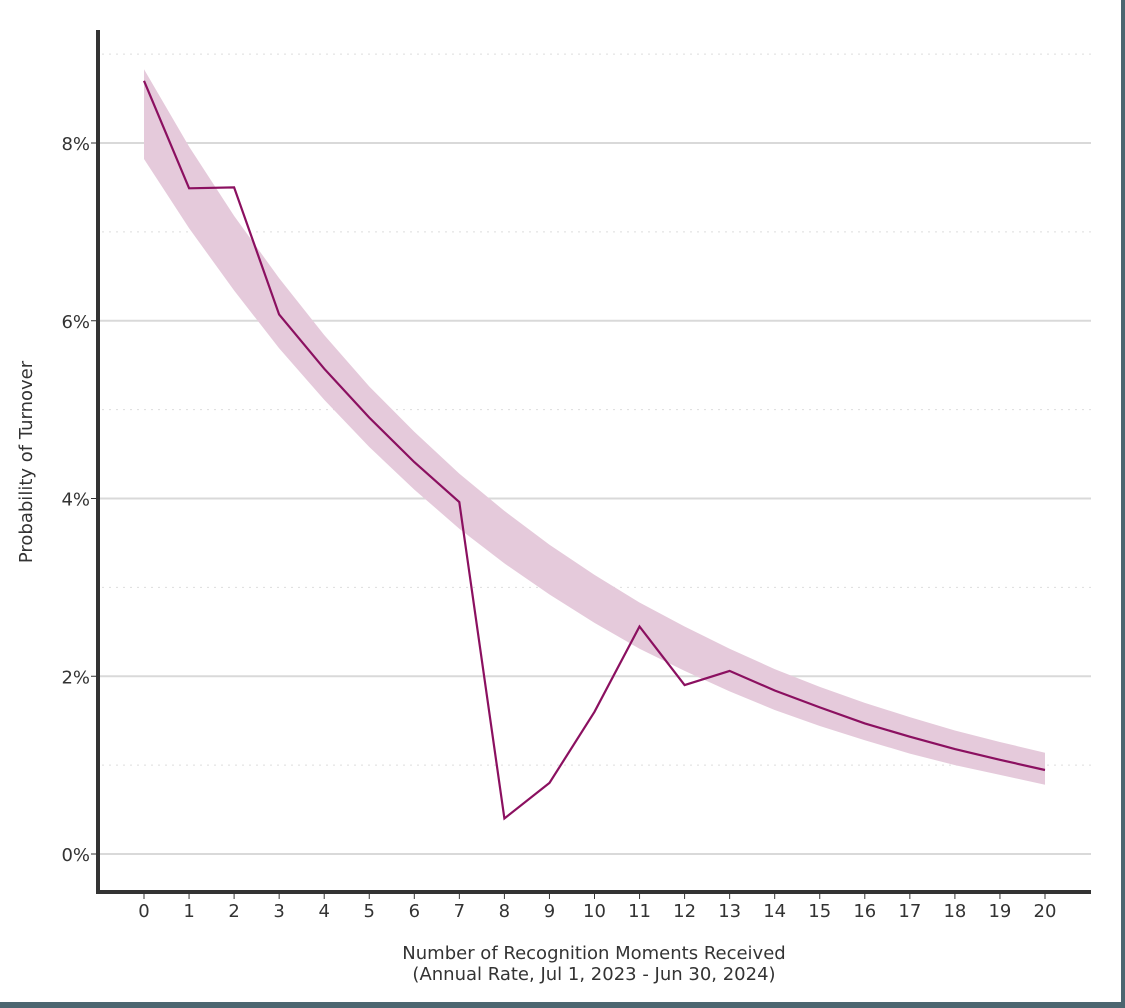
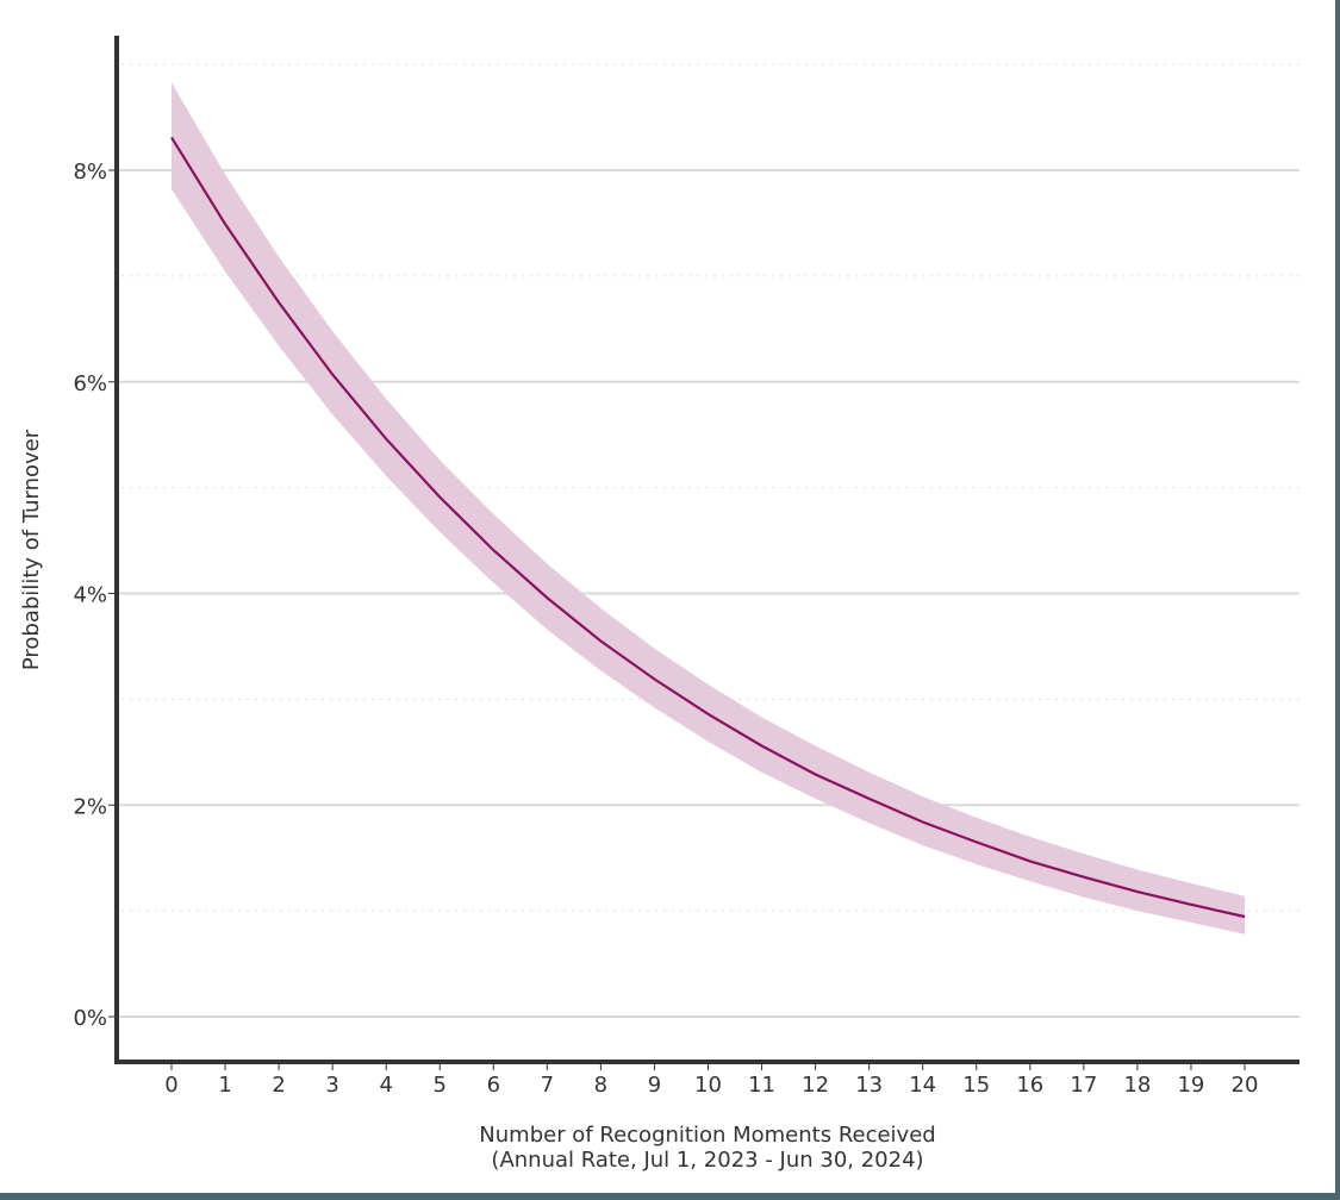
0: 8.7% -> 8.3%
2: 7.5% -> 6.8%
8: 0.4% -> 3.5%
9: 0.8% -> 3.2%
10: 1.6% -> 2.9%
12: 1.9% -> 2.3%
